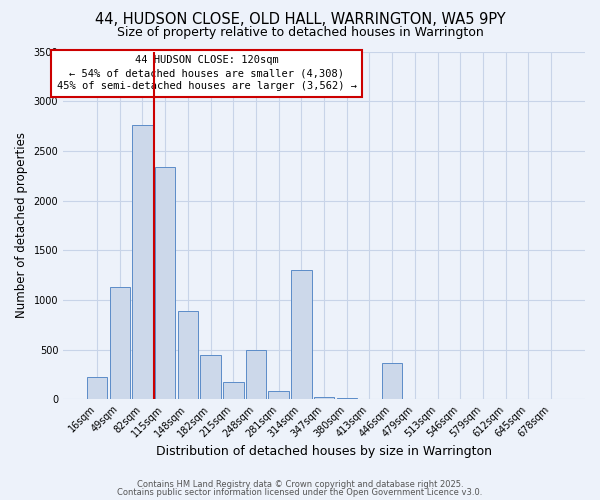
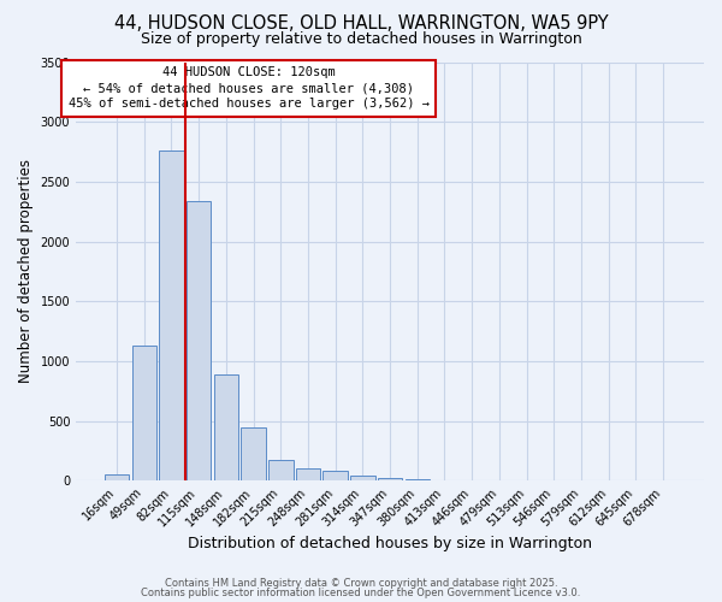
16sqm: 220 -> 50
248sqm: 500 -> 100
314sqm: 1300 -> 40
446sqm: 360 -> 0
